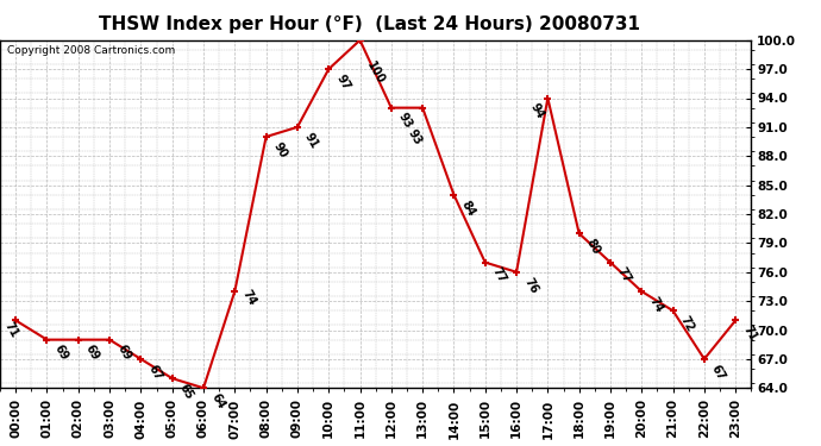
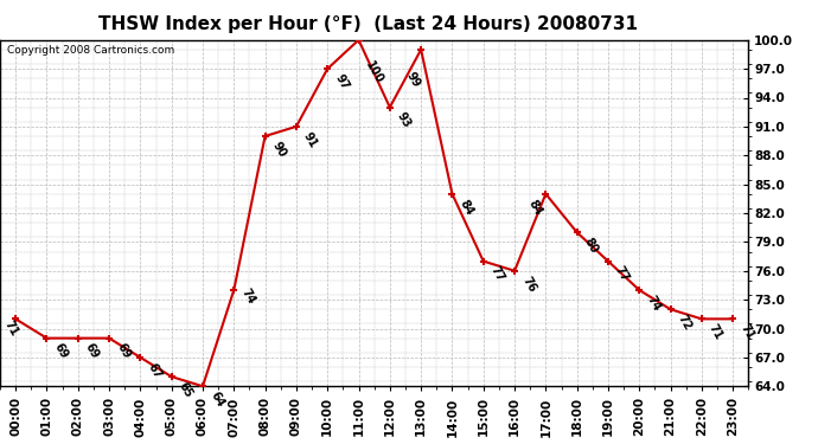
13:00: 93 -> 99
17:00: 94 -> 84
22:00: 67 -> 71
